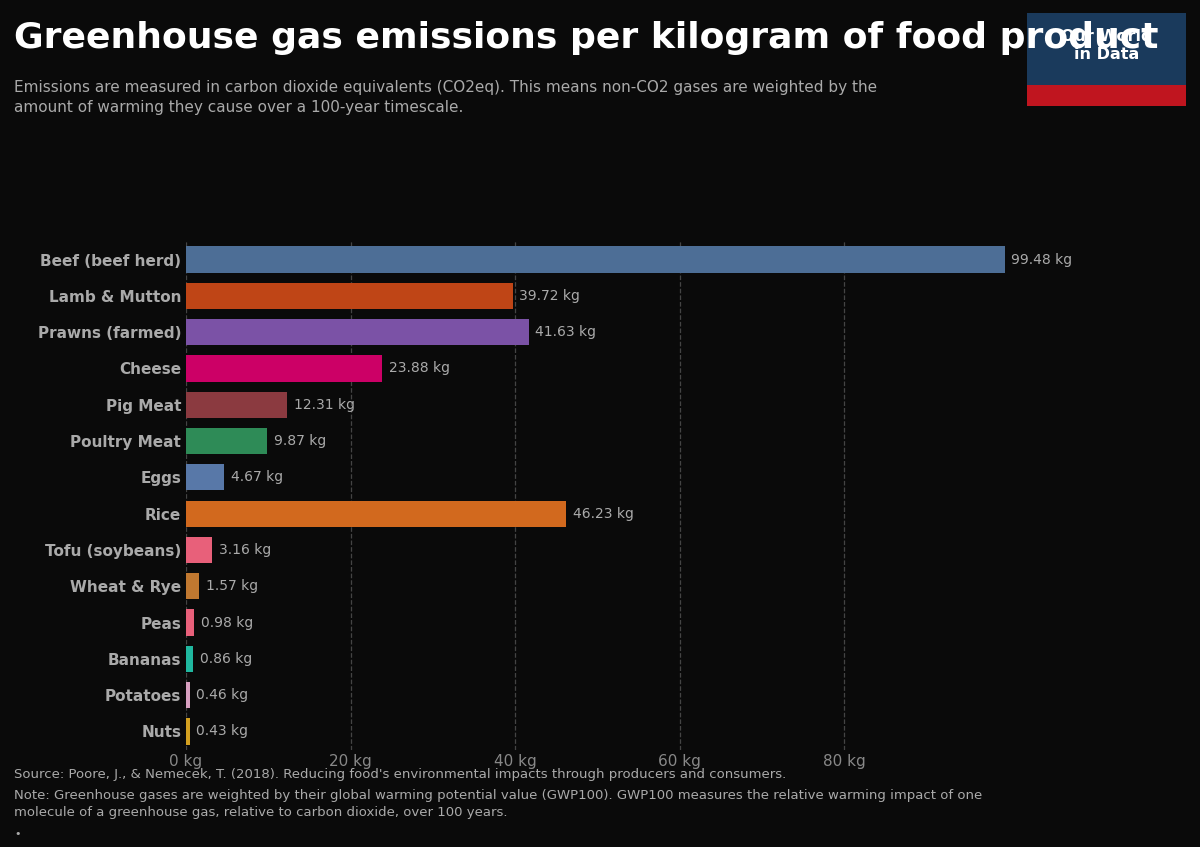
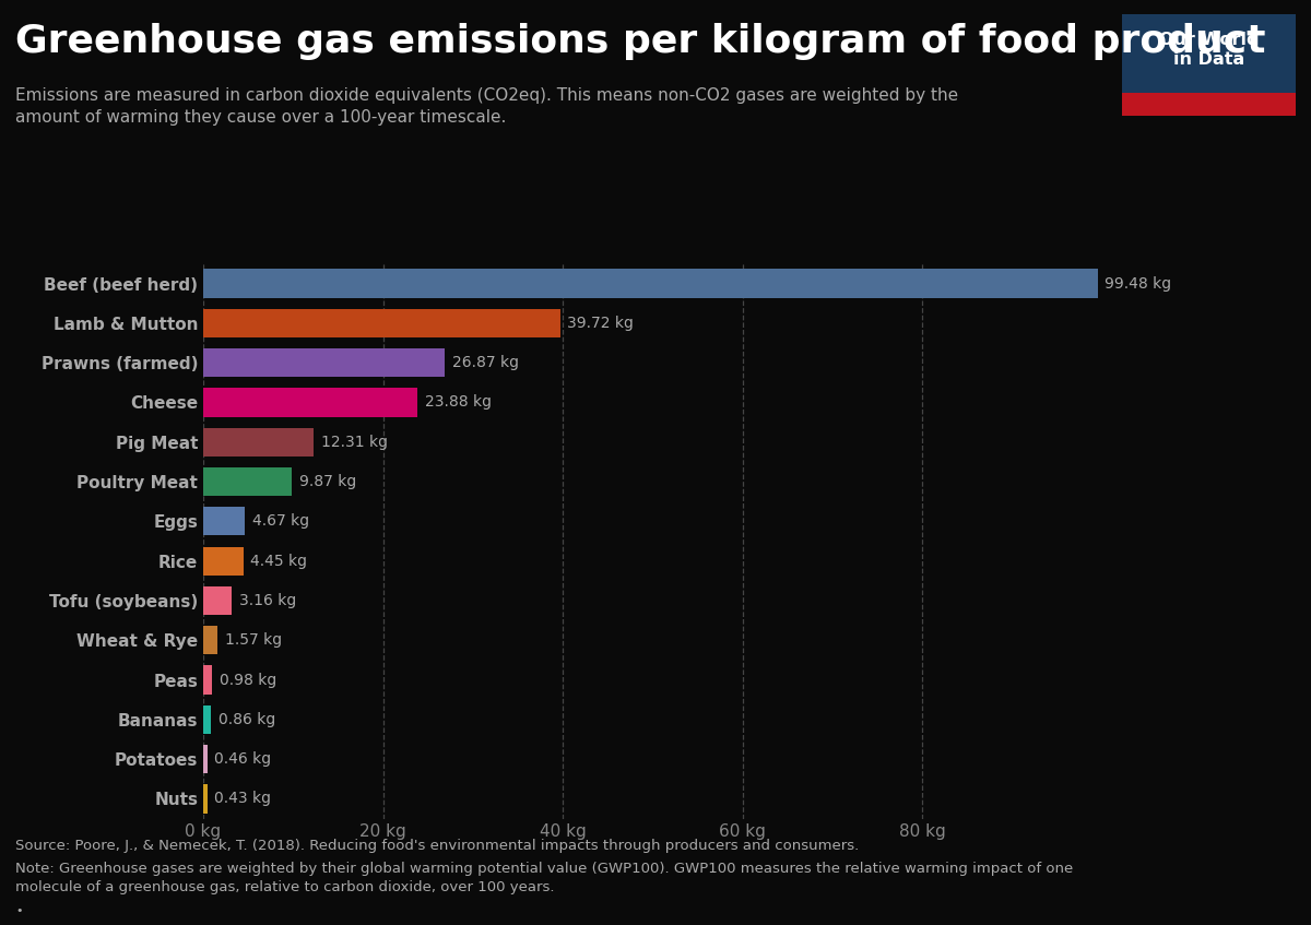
Prawns (farmed): 41.63 -> 26.87
Rice: 46.23 -> 4.45
